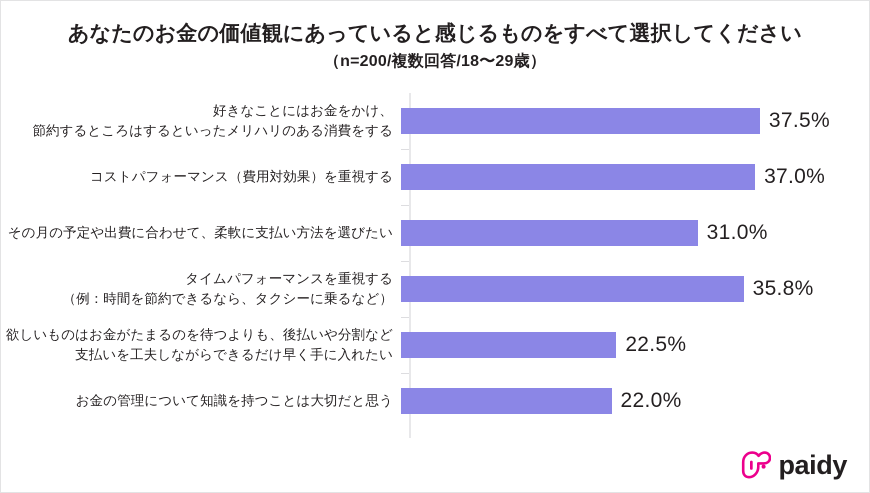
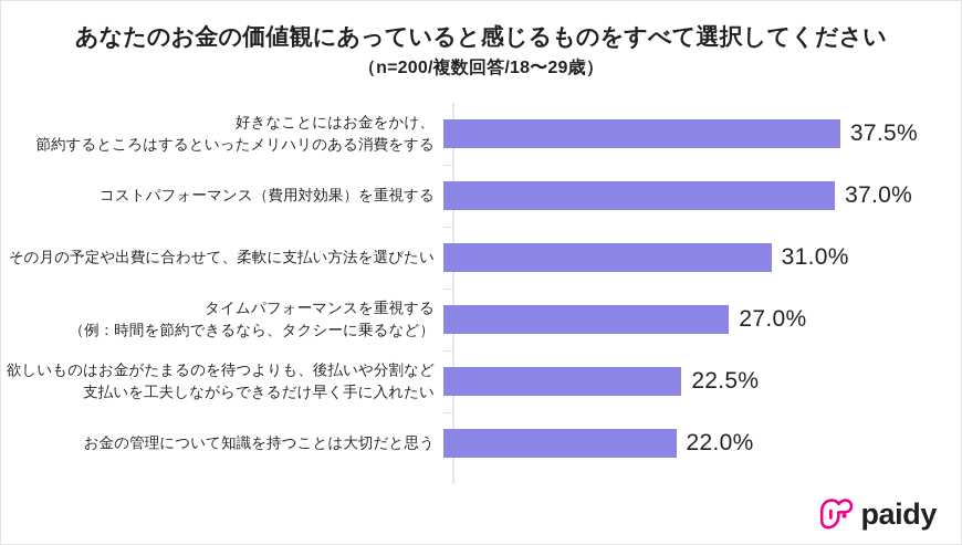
タイムパフォーマンスを重視する （例：時間を節約できるなら、タクシーに乗るなど）: 35.8% -> 27.0%
